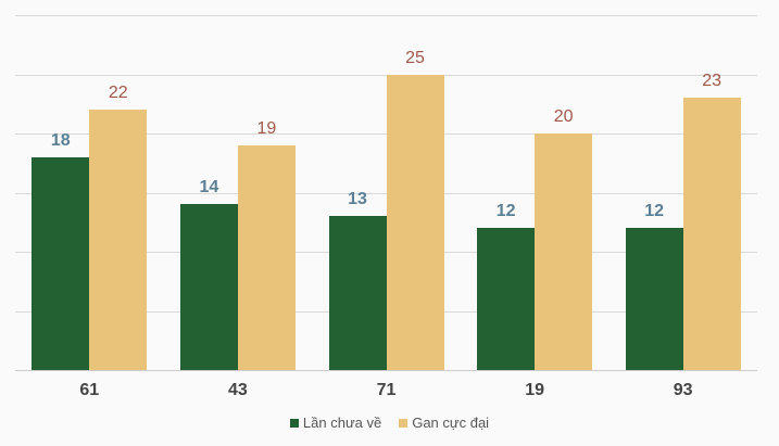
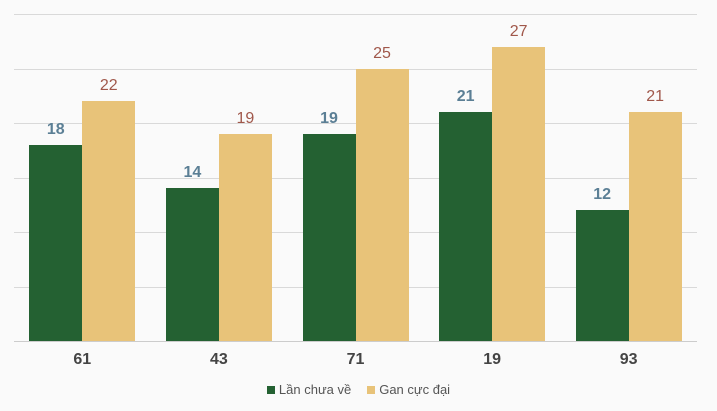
Lần chưa về/71: 13 -> 19
Lần chưa về/19: 12 -> 21
Gan cực đại/19: 20 -> 27
Gan cực đại/93: 23 -> 21
